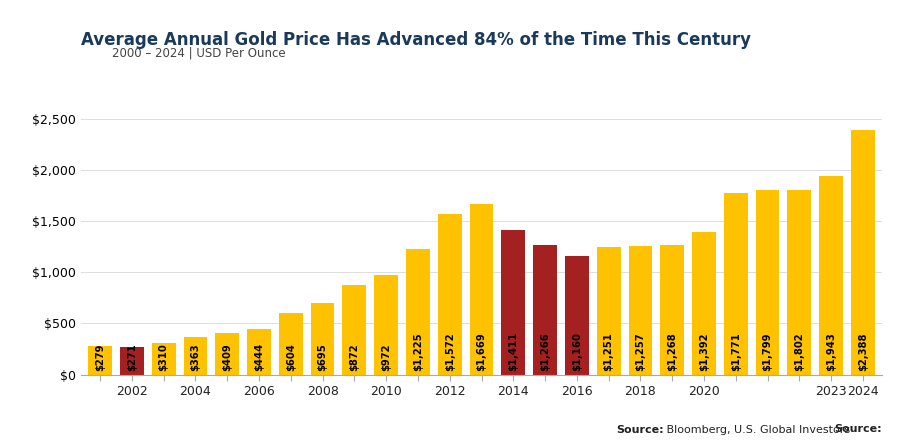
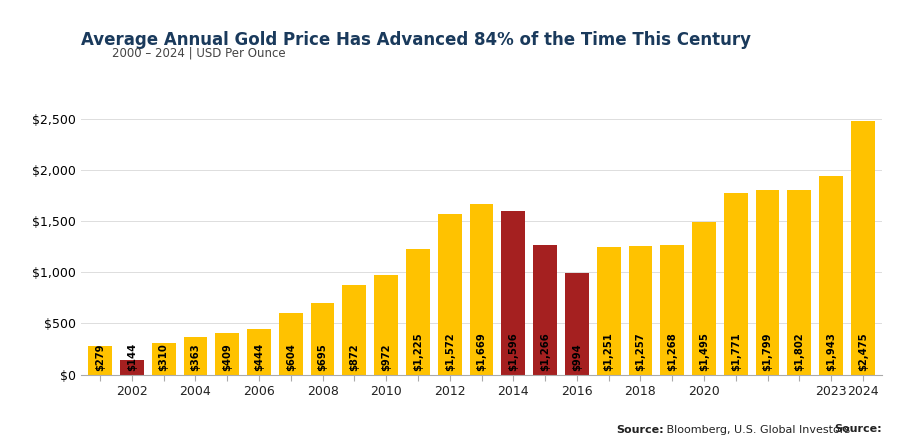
2002: $271 -> $144
2014: $1,411 -> $1,596
2016: $1,160 -> $994
2020: $1,392 -> $1,495
2024: $2,388 -> $2,475
